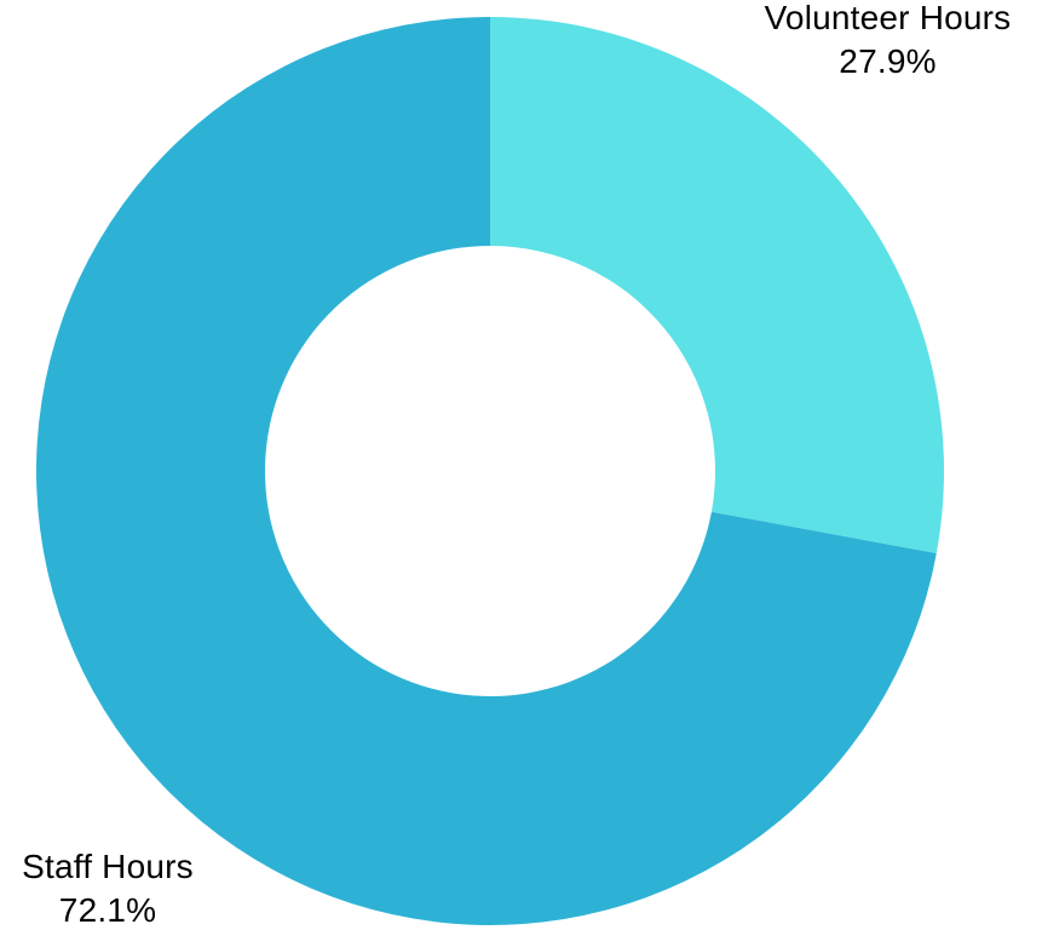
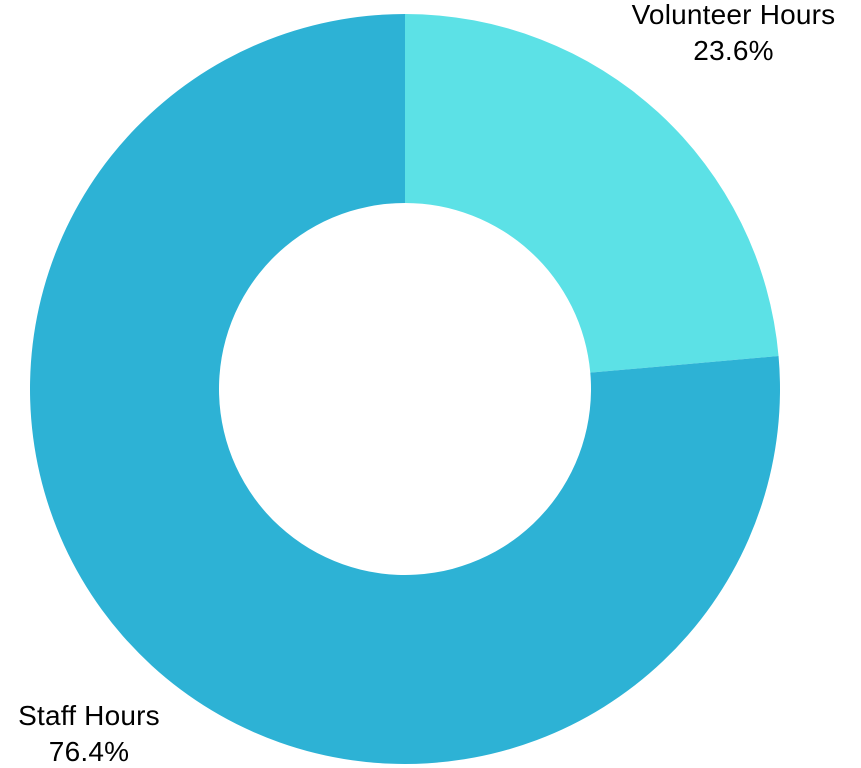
Volunteer Hours: 27.9% -> 23.6%
Staff Hours: 72.1% -> 76.4%
